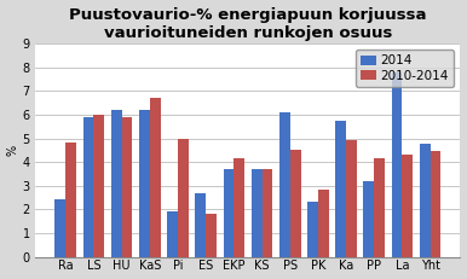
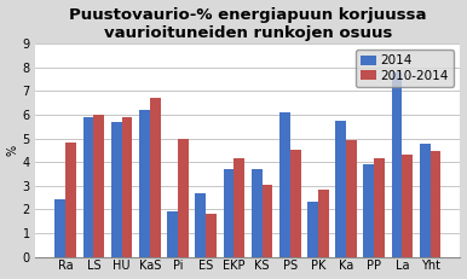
2014/HU: 6.2 -> 5.7
2010-2014/KS: 3.7 -> 3.0
2014/PP: 3.2 -> 3.9
